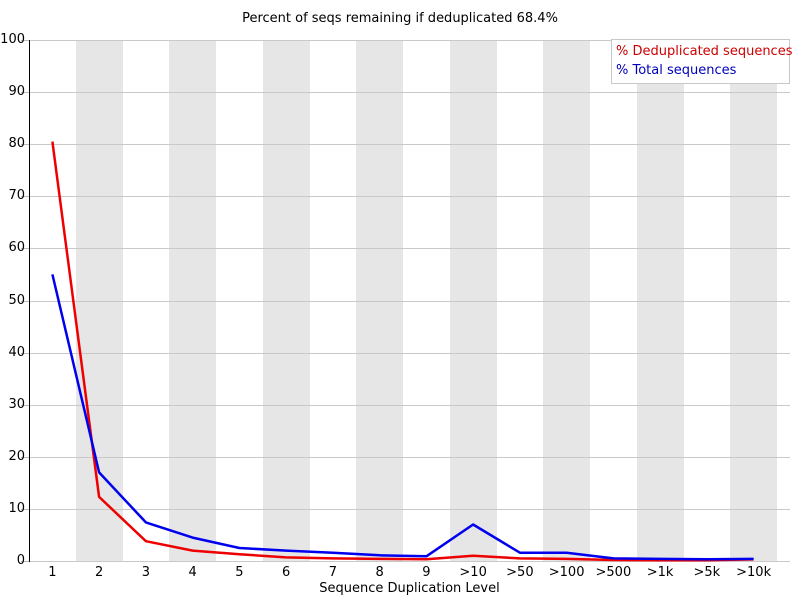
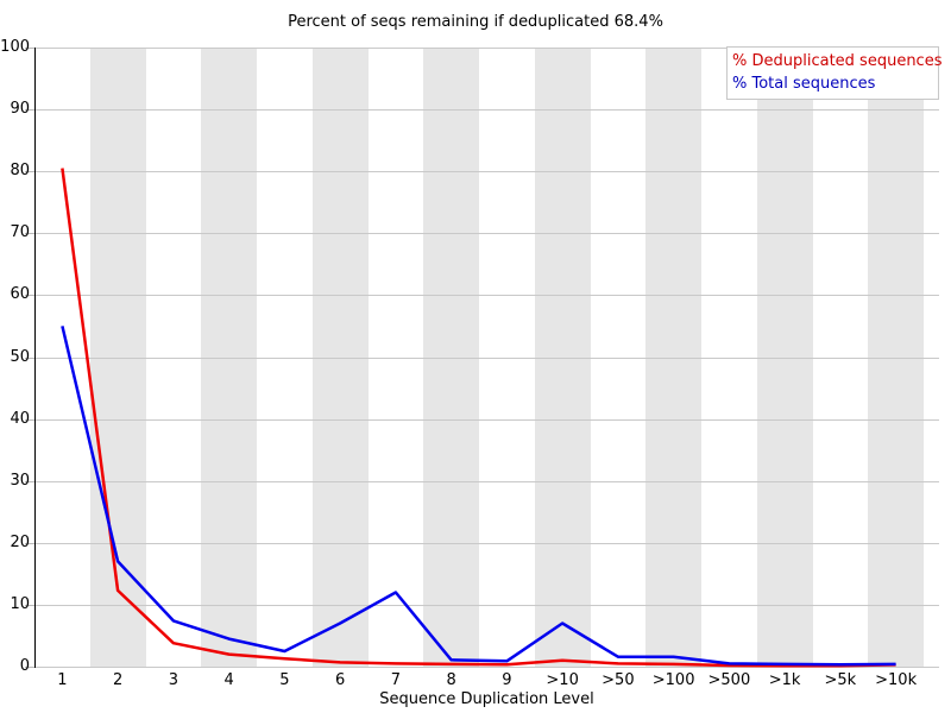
% Total sequences/6: 2 -> 7
% Total sequences/7: 2 -> 12
